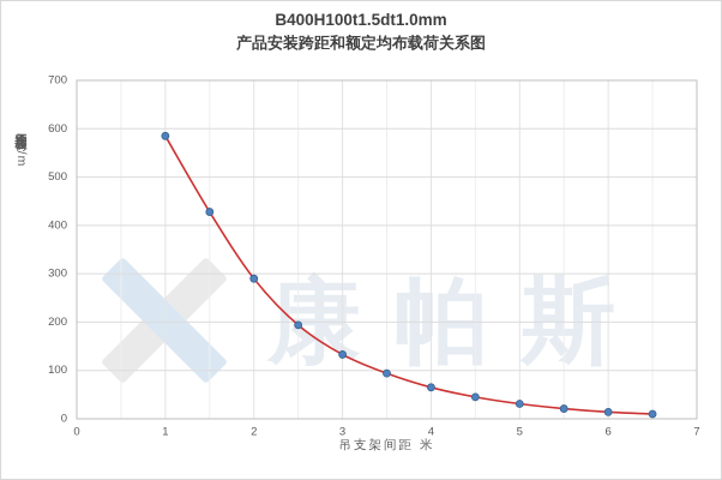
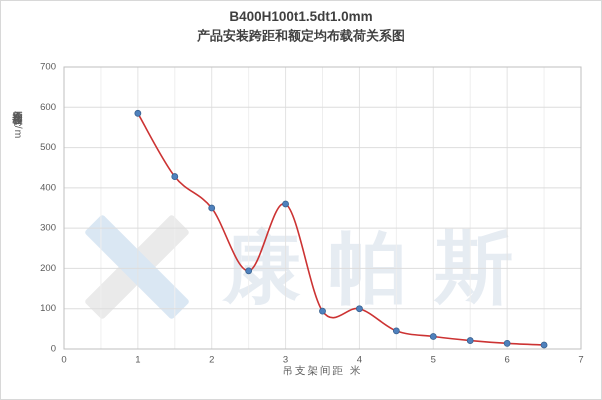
2: 290 -> 350
3: 130 -> 360
4: 60 -> 100
